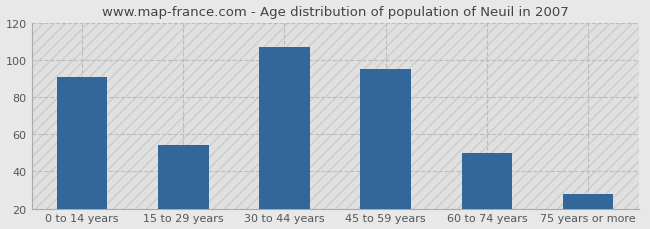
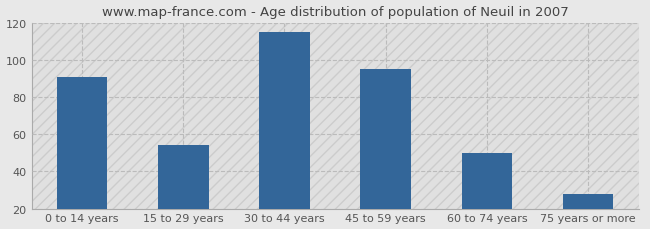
30 to 44 years: 107 -> 115
